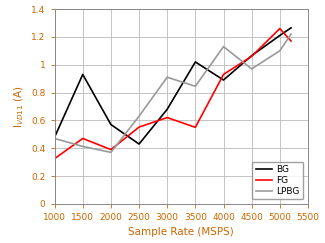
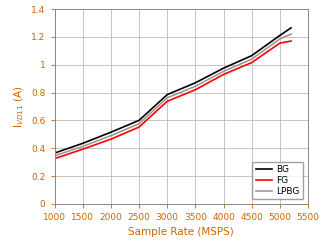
BG/1000: 0.48 -> 0.36
LPBG/1000: 0.47 -> 0.34
BG/1500: 0.93 -> 0.43
FG/1500: 0.47 -> 0.39
BG/2000: 0.57 -> 0.52
FG/2000: 0.39 -> 0.47
LPBG/2000: 0.37 -> 0.49
BG/2500: 0.43 -> 0.60
LPBG/2500: 0.63 -> 0.58
BG/3000: 0.68 -> 0.79
FG/3000: 0.62 -> 0.74
LPBG/3000: 0.91 -> 0.76
BG/3500: 1.02 -> 0.87
FG/3500: 0.55 -> 0.82
BG/4000: 0.89 -> 0.97
LPBG/4000: 1.13 -> 0.95
FG/4500: 1.06 -> 1.01
LPBG/4500: 0.97 -> 1.04
FG/5000: 1.26 -> 1.16
LPBG/5000: 1.10 -> 1.19
